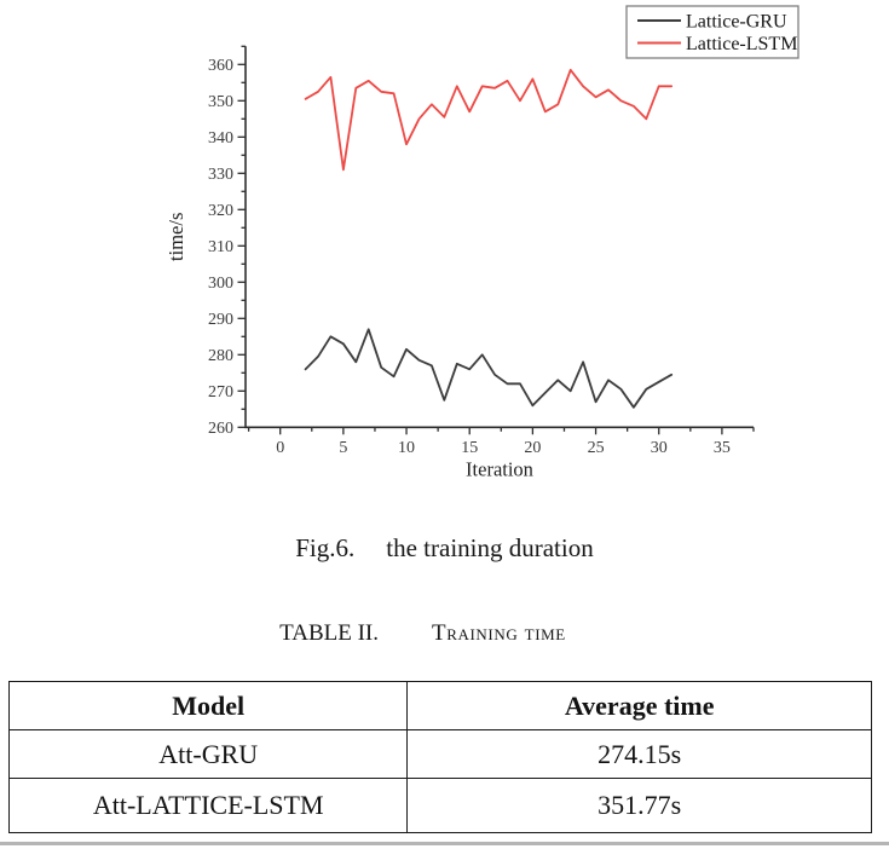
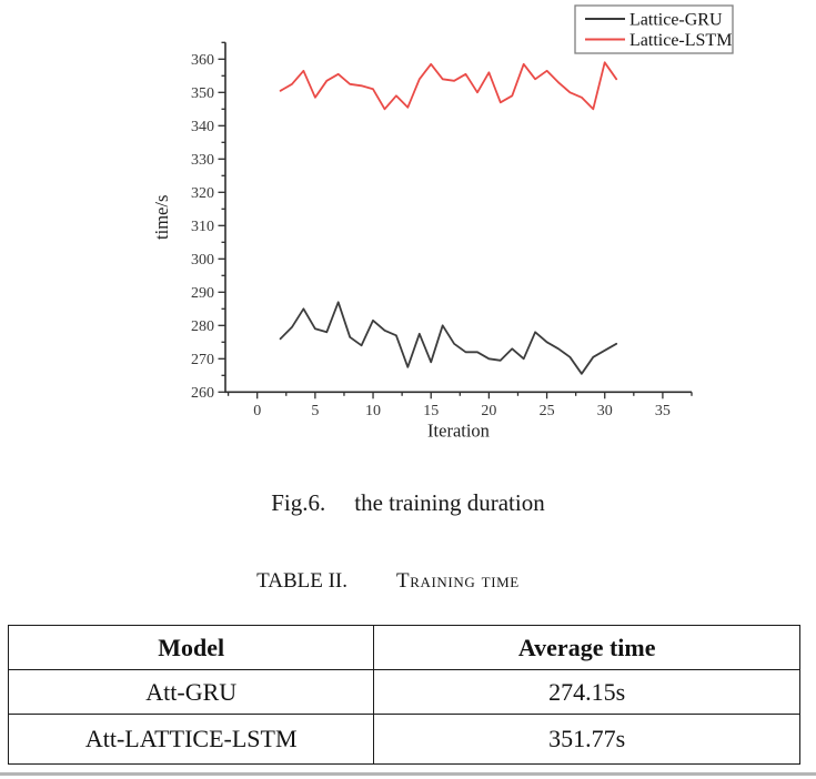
Lattice-GRU/5: 283 -> 279
Lattice-LSTM/5: 331 -> 348
Lattice-LSTM/10: 338 -> 351
Lattice-GRU/15: 276 -> 269
Lattice-LSTM/15: 347 -> 358
Lattice-GRU/20: 266 -> 270
Lattice-GRU/25: 267 -> 275
Lattice-LSTM/25: 351 -> 356
Lattice-LSTM/30: 354 -> 359
